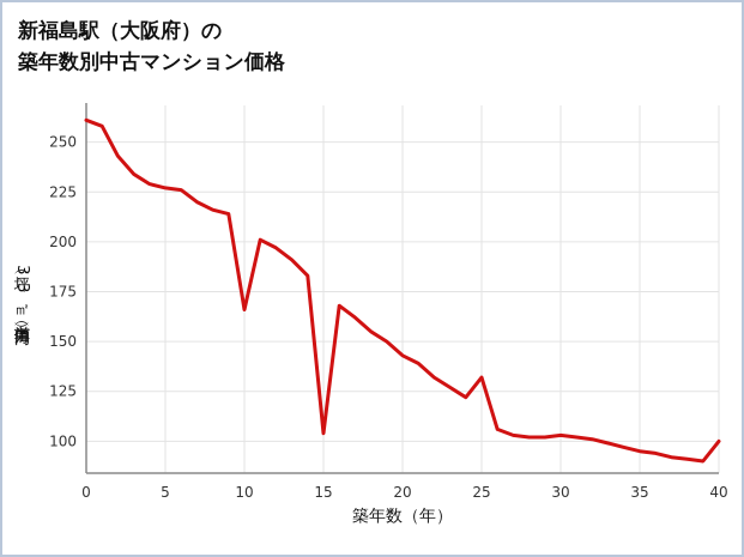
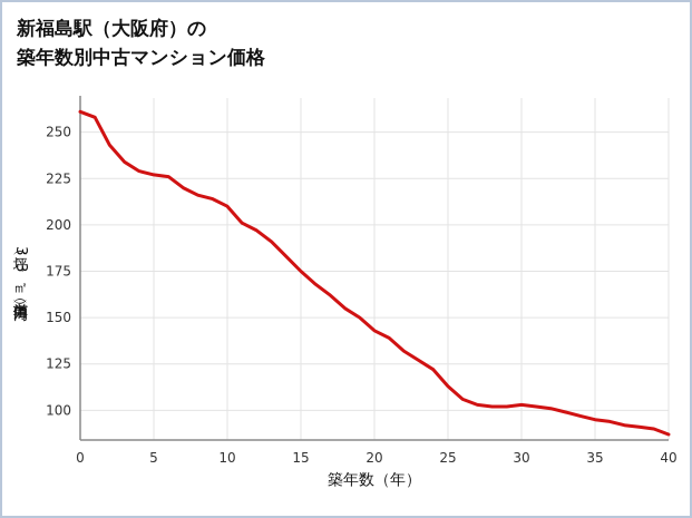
10: 166 -> 210
15: 104 -> 175
25: 132 -> 113
40: 100 -> 87
